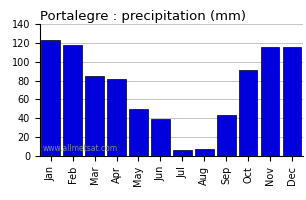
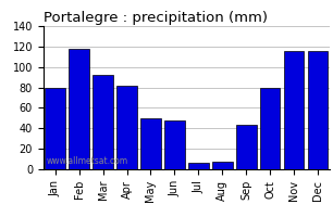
Jan: 123 -> 80
Mar: 85 -> 92
Jun: 39 -> 48
Oct: 91 -> 80
